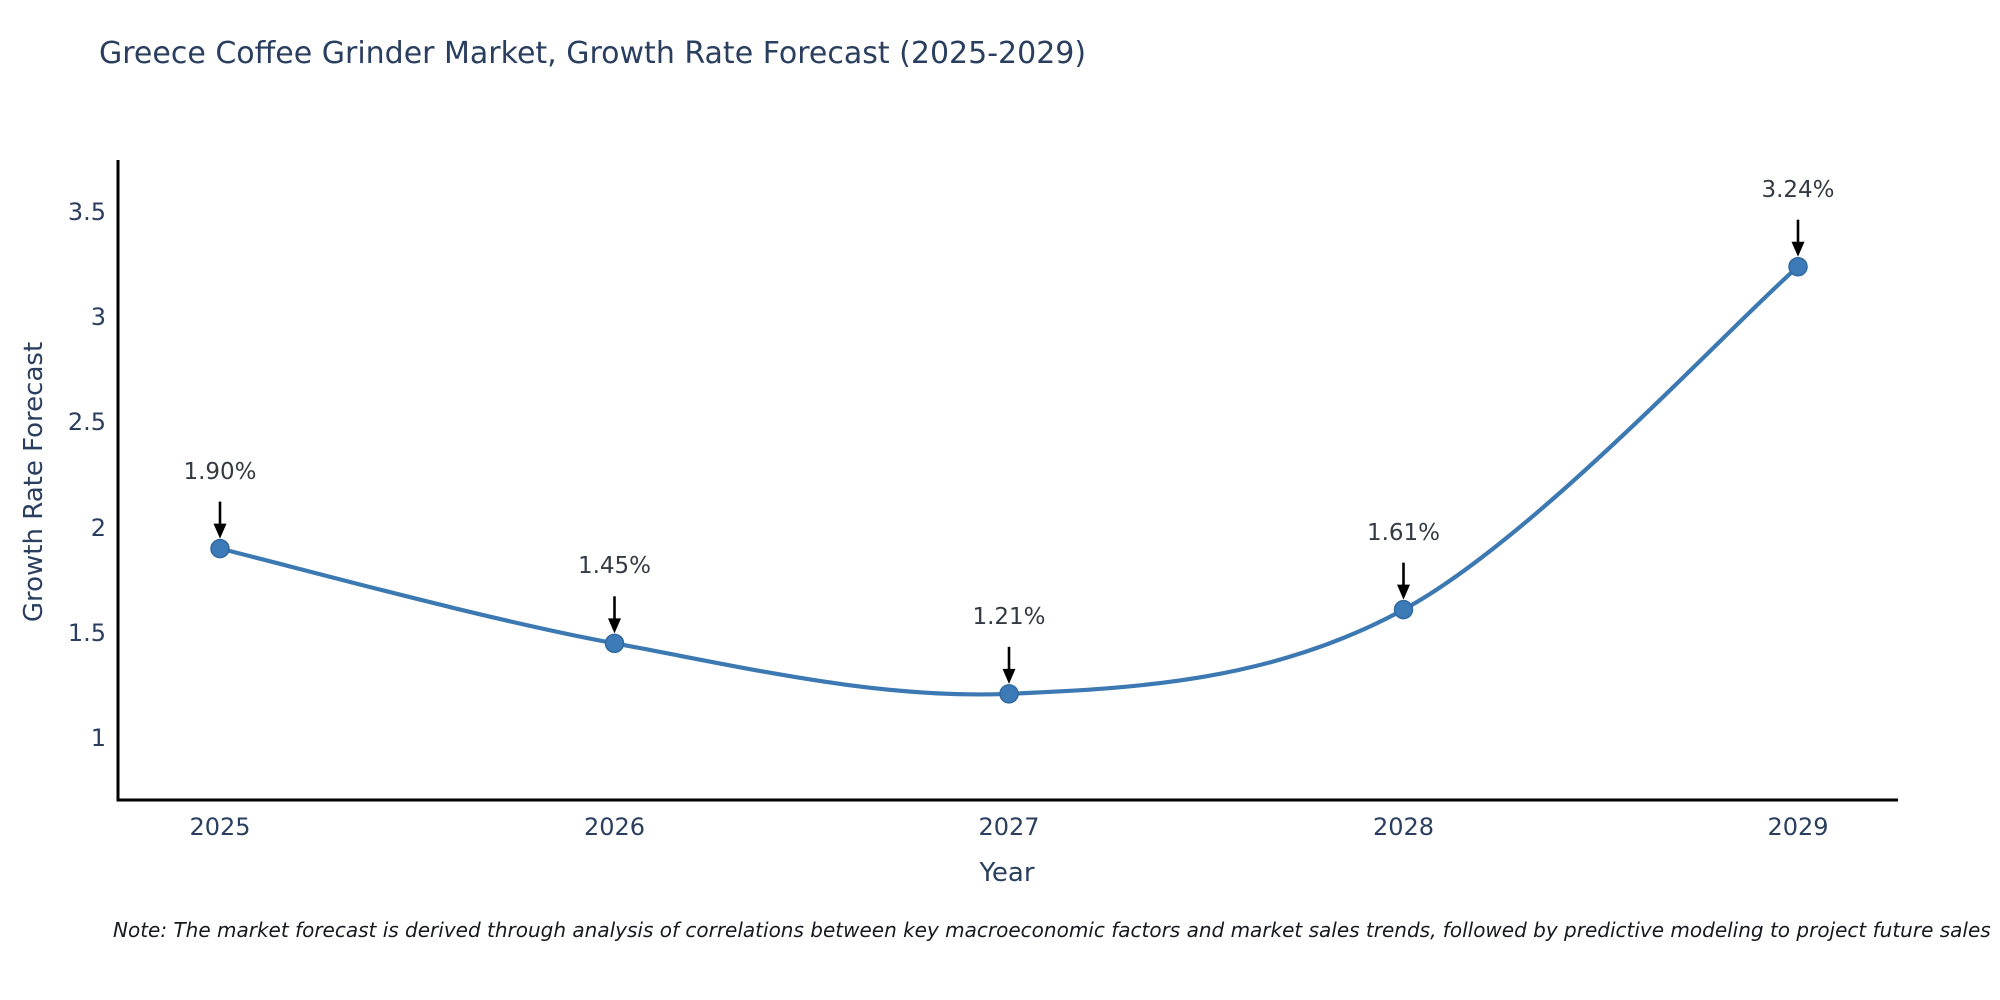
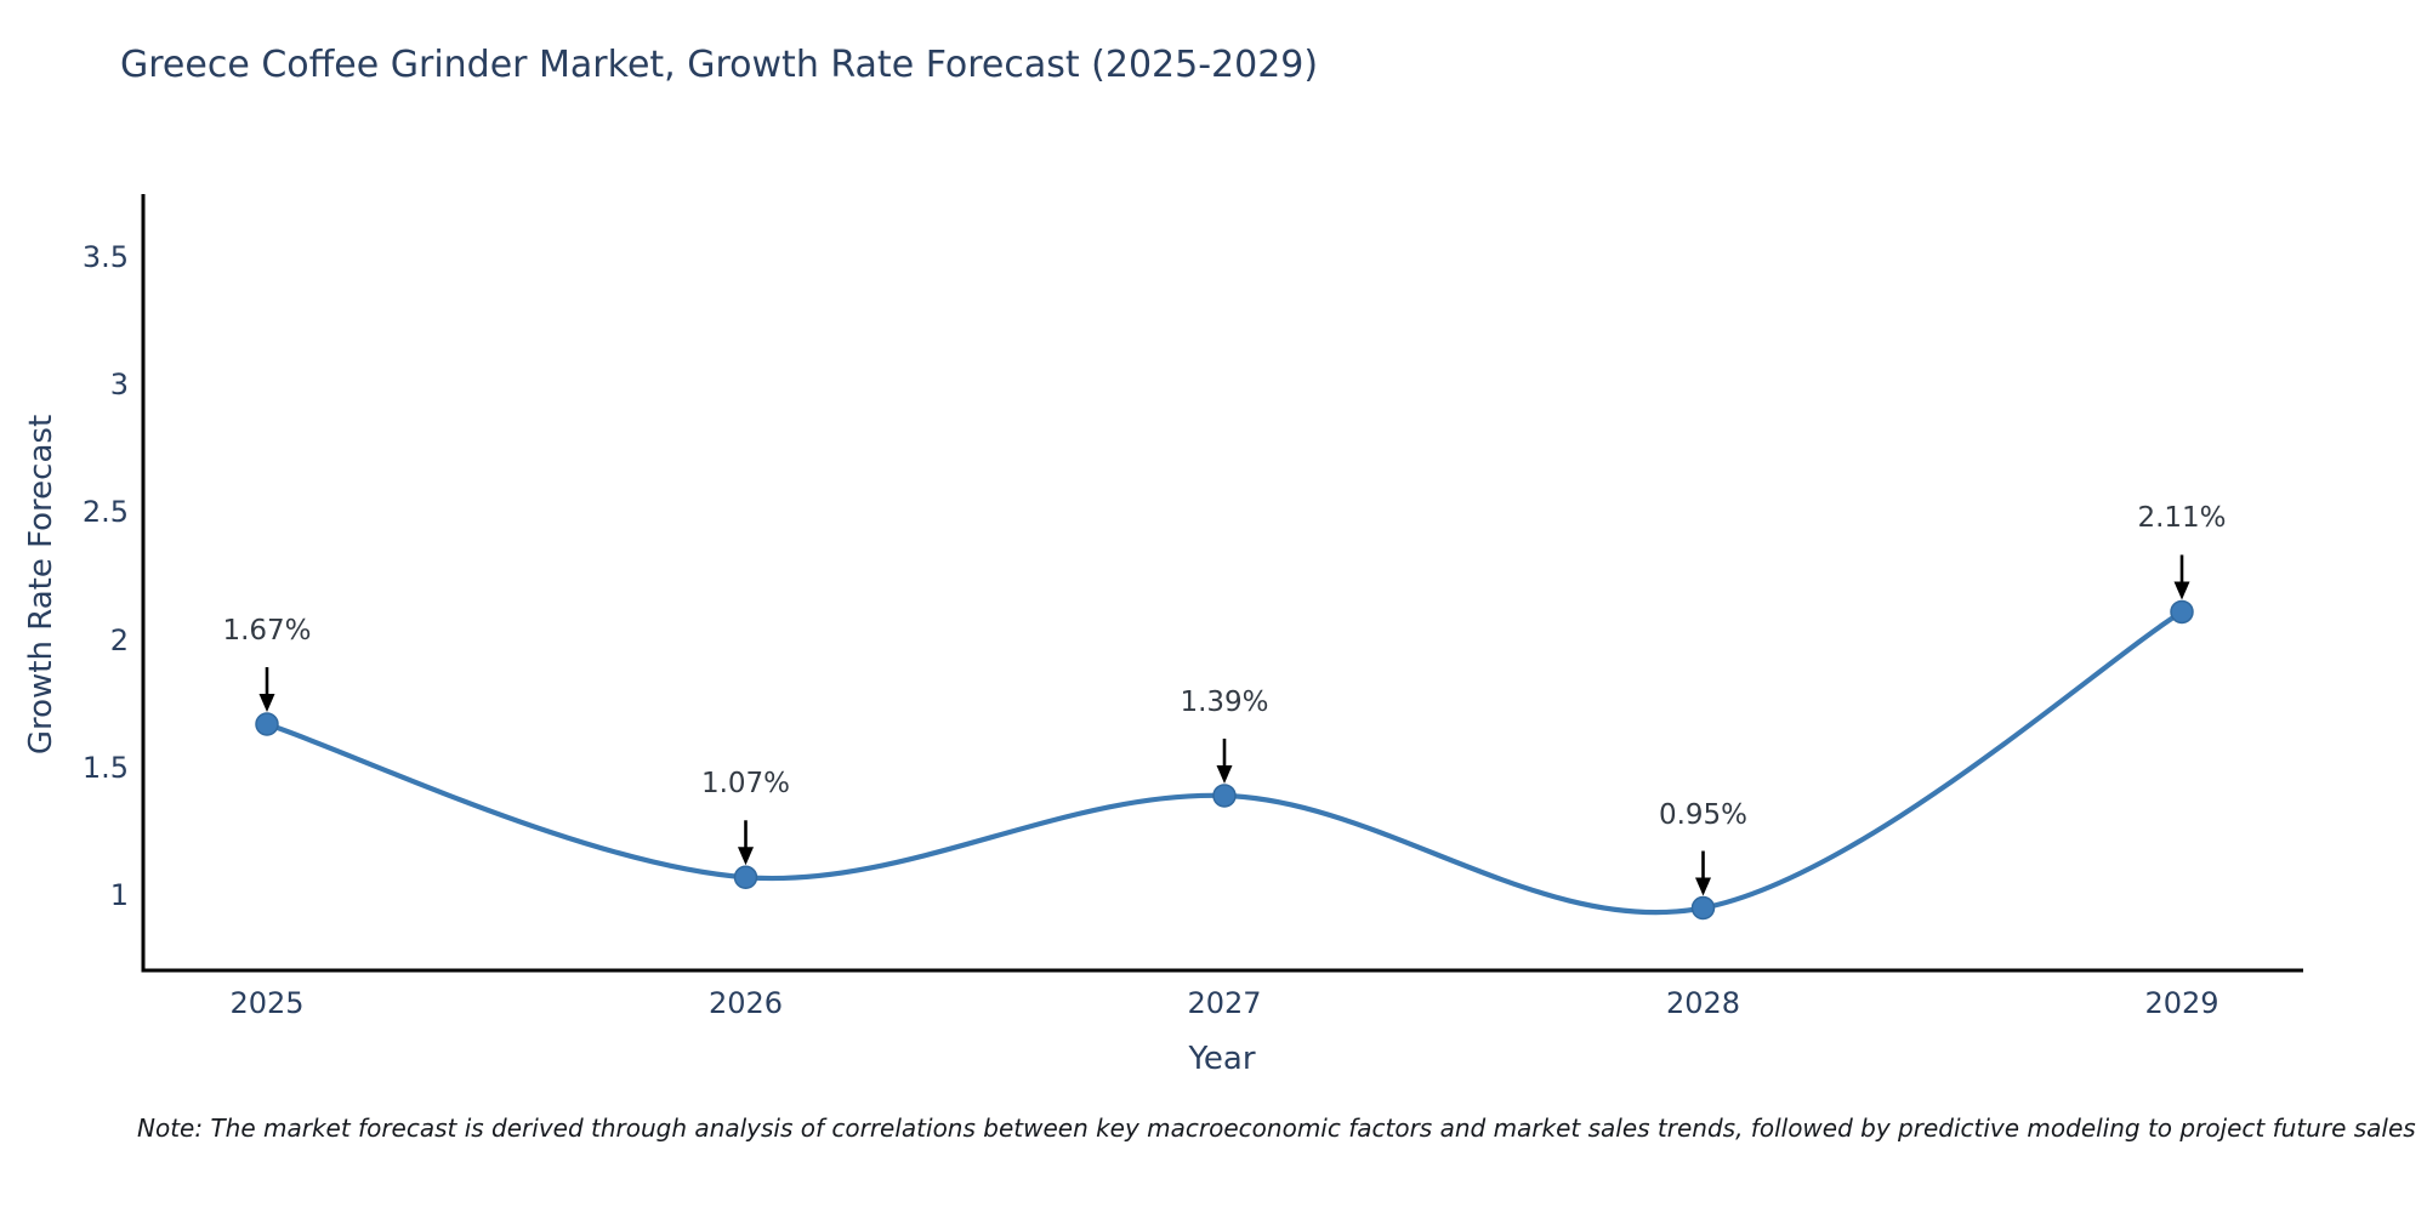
2025: 1.90% -> 1.67%
2026: 1.45% -> 1.07%
2027: 1.21% -> 1.39%
2028: 1.61% -> 0.95%
2029: 3.24% -> 2.11%
